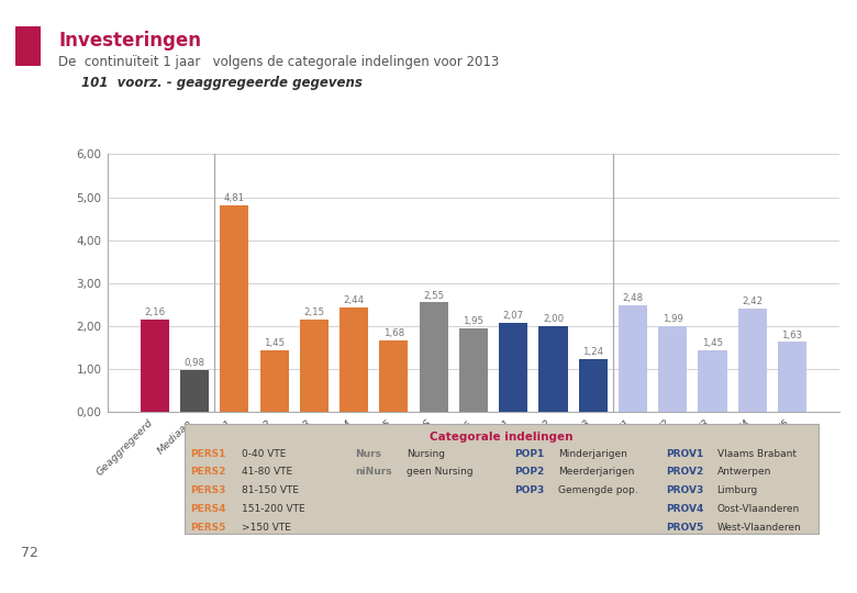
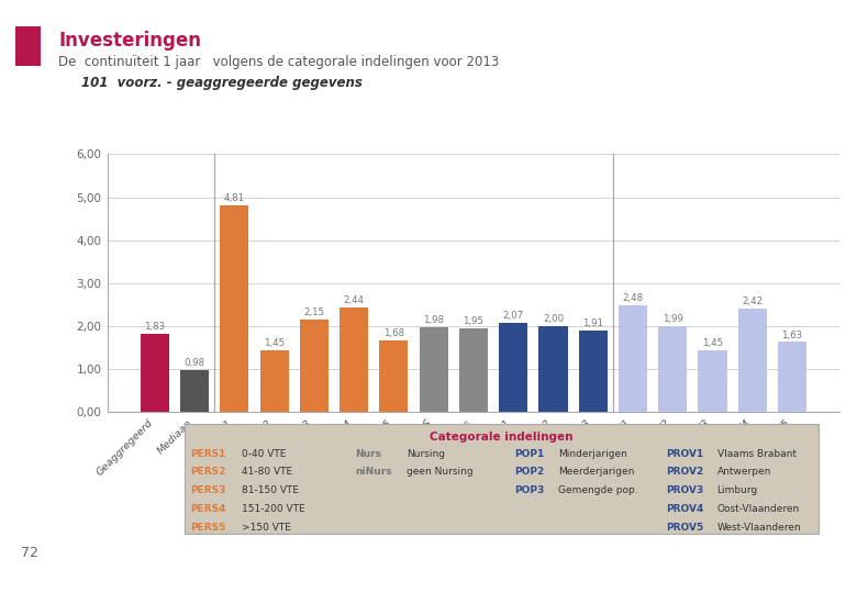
Geaggregeerd: 2,16 -> 1,83
NURS: 2,55 -> 1,98
POP3: 1,24 -> 1,91
